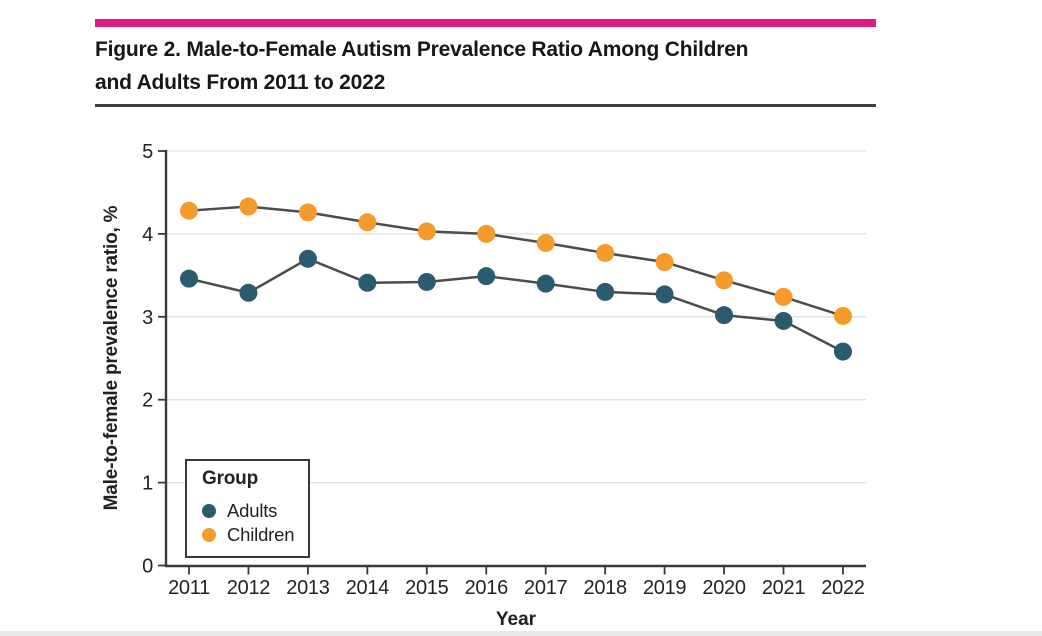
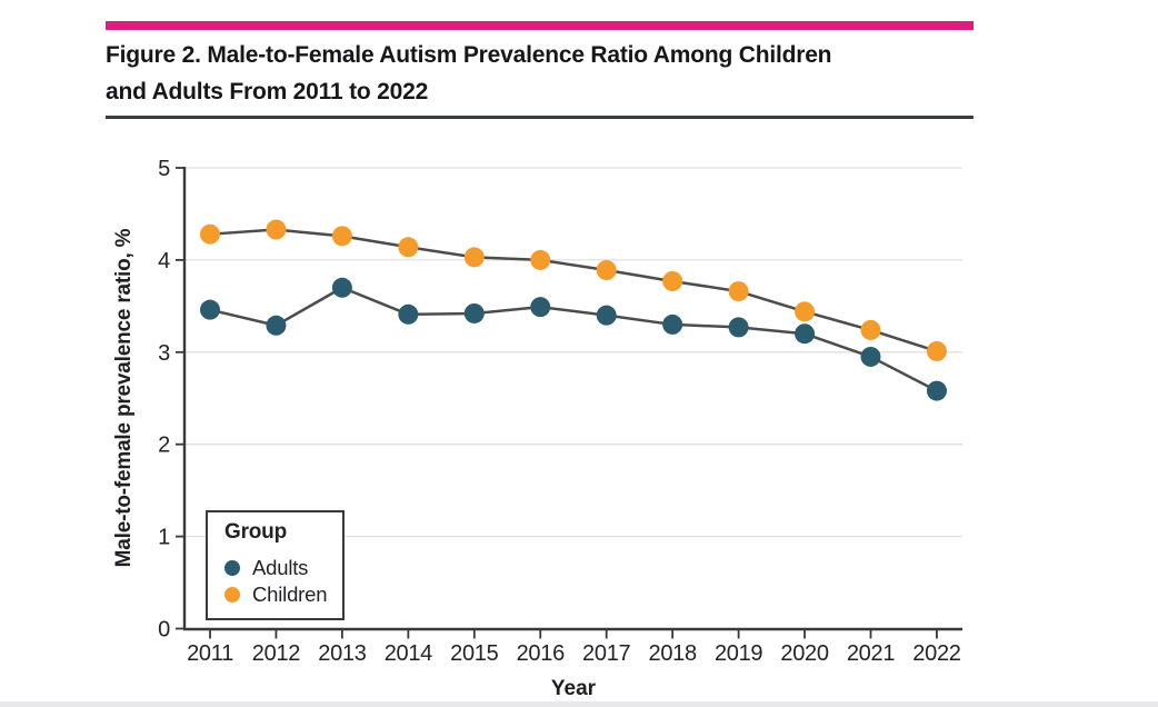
Adults/2020: 3.0 -> 3.2
